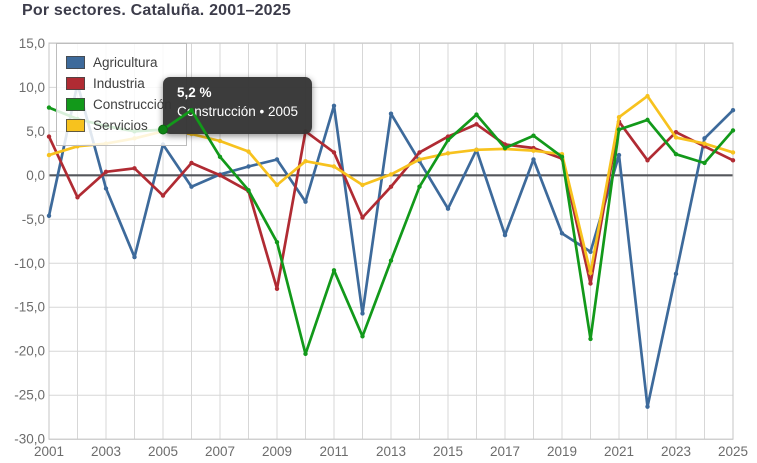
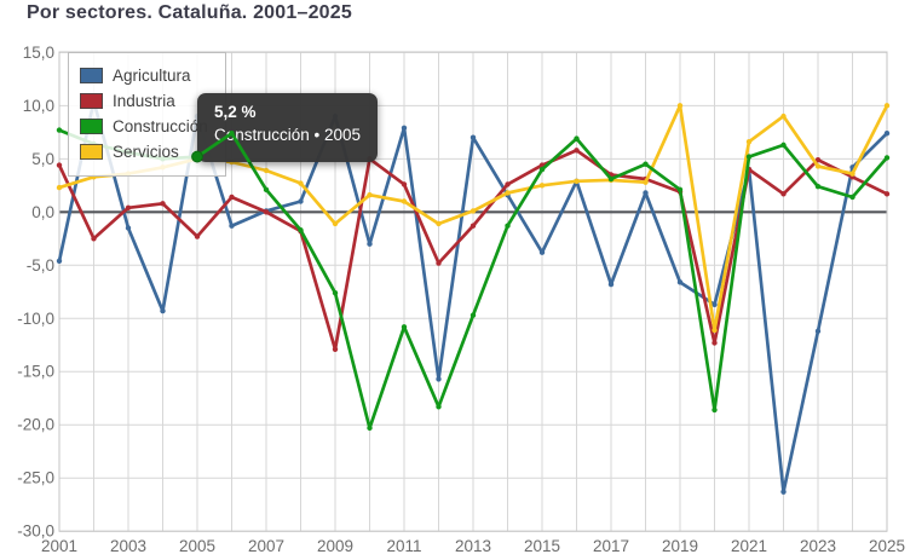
Agricultura/2005: 4 -> 9
Agricultura/2009: 2 -> 9
Servicios/2019: 2 -> 10
Agricultura/2021: 2 -> 4
Industria/2021: 6 -> 4
Servicios/2025: 3 -> 10
